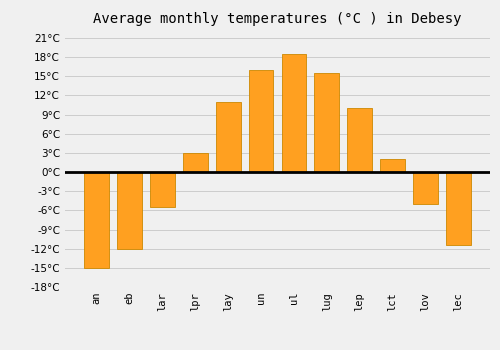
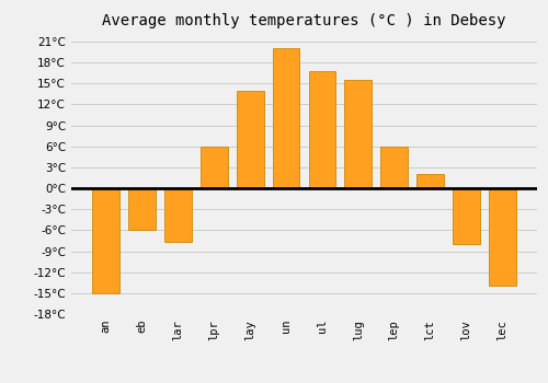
eb: -12.0°C -> -6.0°C
lar: -5.5°C -> -7.6°C
lpr: 3.0°C -> 6.0°C
lay: 11.0°C -> 14.0°C
un: 16.0°C -> 20.0°C
ul: 18.5°C -> 16.8°C
lep: 10.0°C -> 6.0°C
lov: -5.0°C -> -8.0°C
lec: -11.5°C -> -14.0°C
